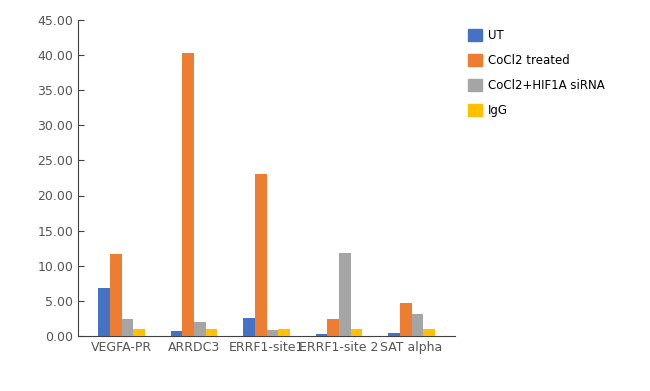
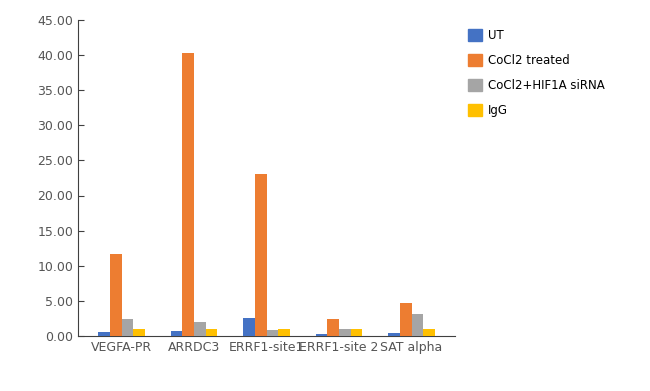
UT/VEGFA-PR: 6.8 -> 0.6
CoCl2+HIF1A siRNA/ERRF1-site 2: 11.8 -> 1.0
